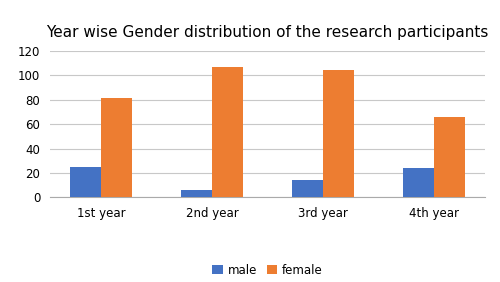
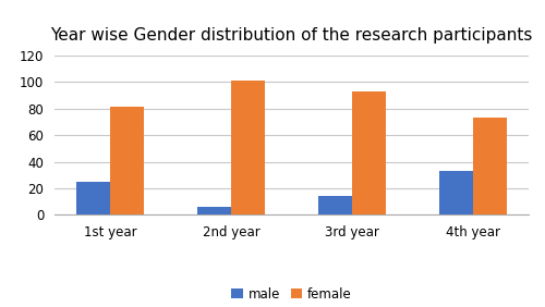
female/2nd year: 107 -> 101
female/3rd year: 104 -> 93
male/4th year: 24 -> 33
female/4th year: 66 -> 73
